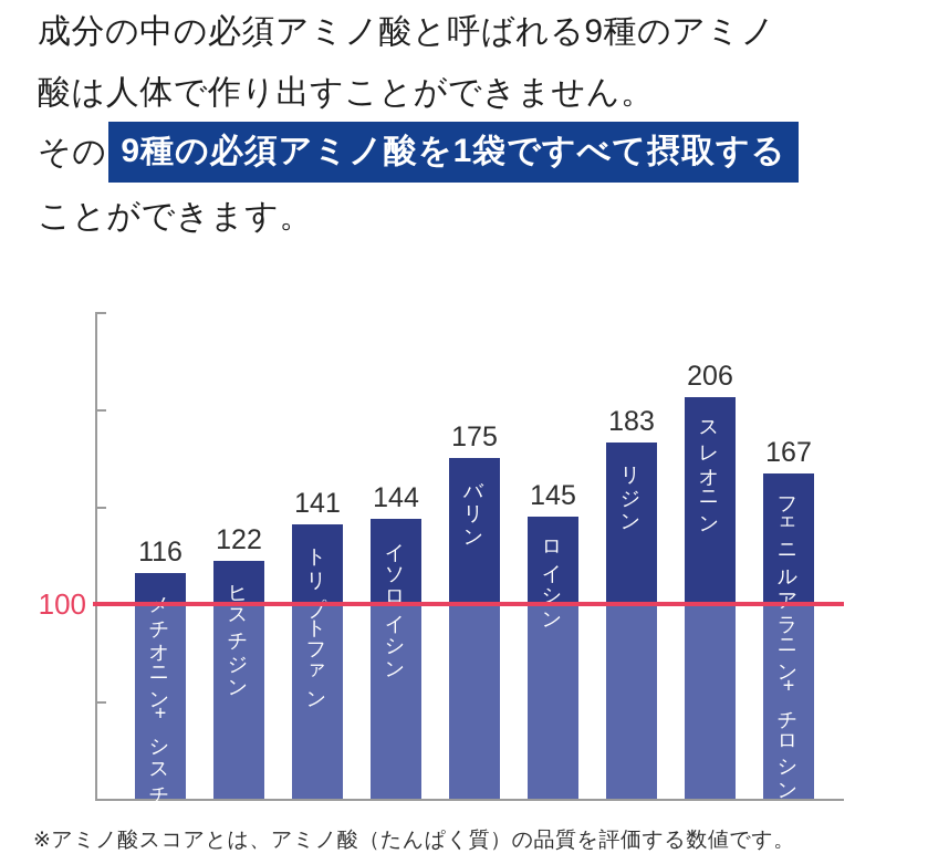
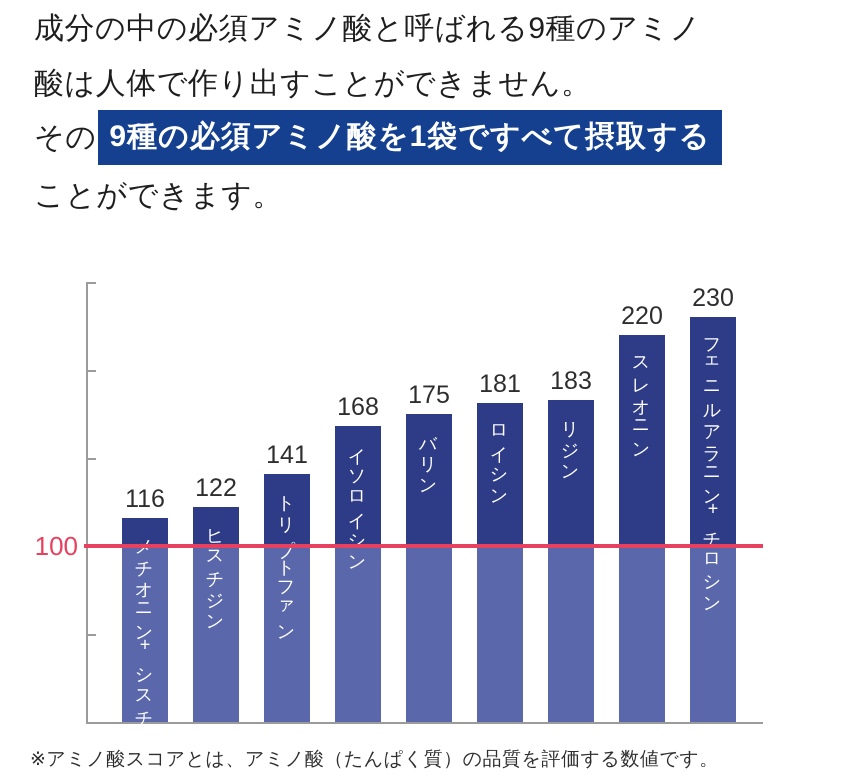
イソロイシン: 144 -> 168
ロイシン: 145 -> 181
スレオニン: 206 -> 220
フェニルアラニン+チロシン: 167 -> 230
